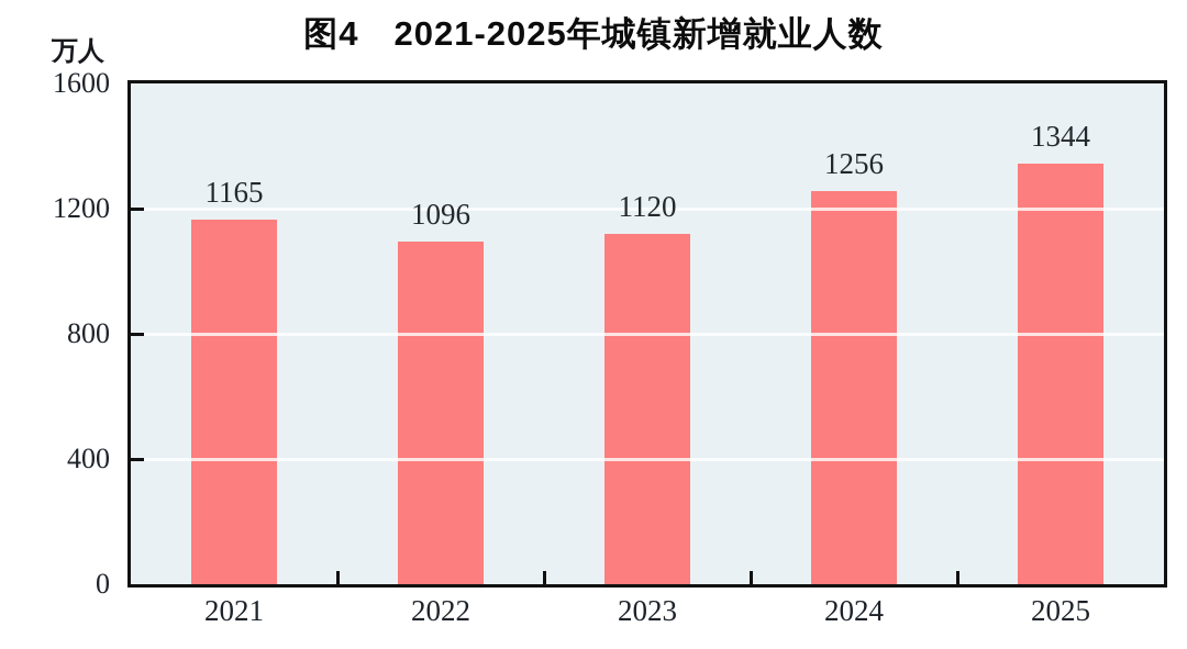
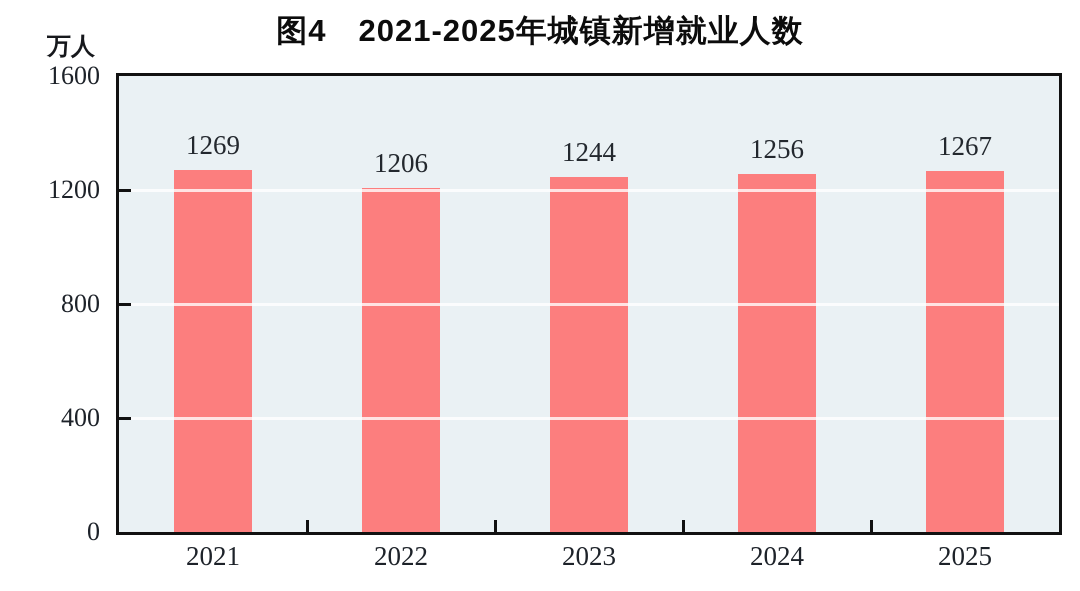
2021: 1165 -> 1269
2022: 1096 -> 1206
2023: 1120 -> 1244
2025: 1344 -> 1267
